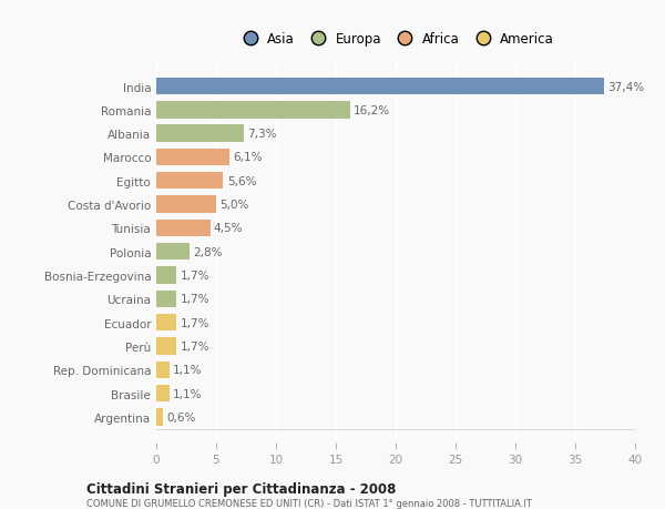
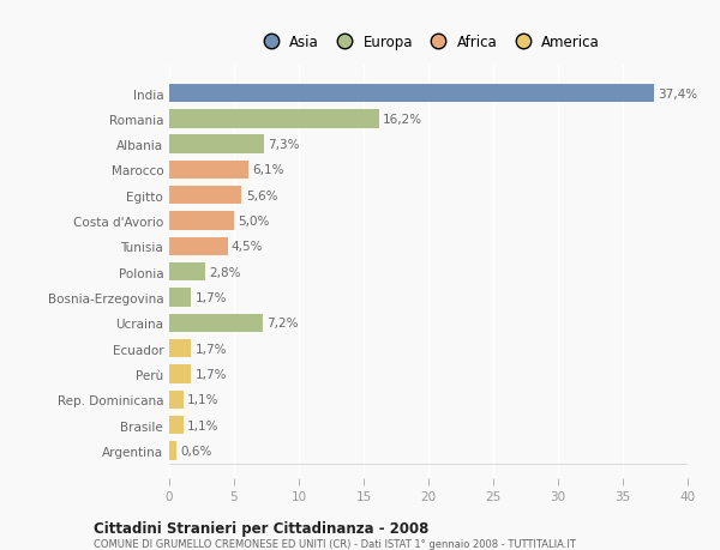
Ucraina: 1,7% -> 7,2%
